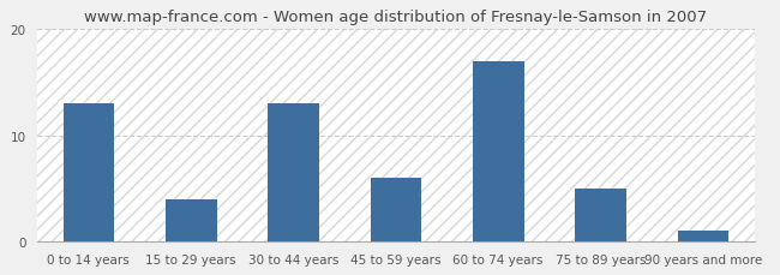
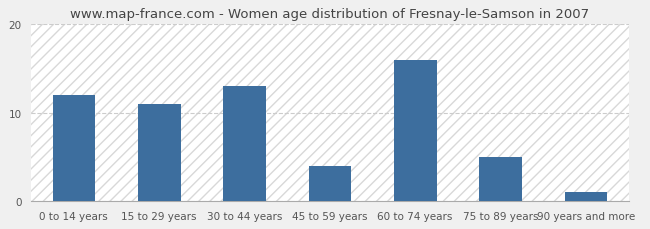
0 to 14 years: 13 -> 12
15 to 29 years: 4 -> 11
45 to 59 years: 6 -> 4
60 to 74 years: 17 -> 16
